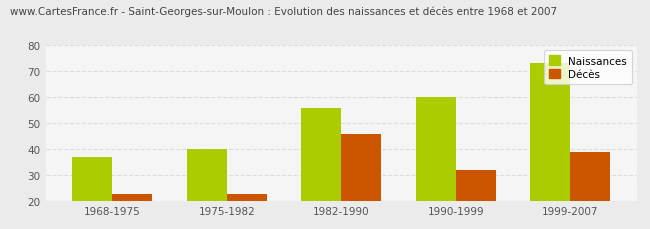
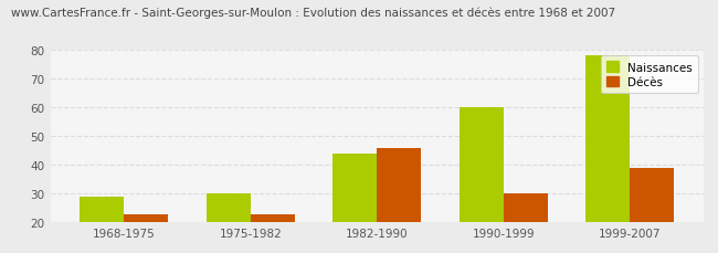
Naissances/1968-1975: 37 -> 29
Naissances/1975-1982: 40 -> 30
Naissances/1982-1990: 56 -> 44
Décès/1990-1999: 32 -> 30
Naissances/1999-2007: 73 -> 78
